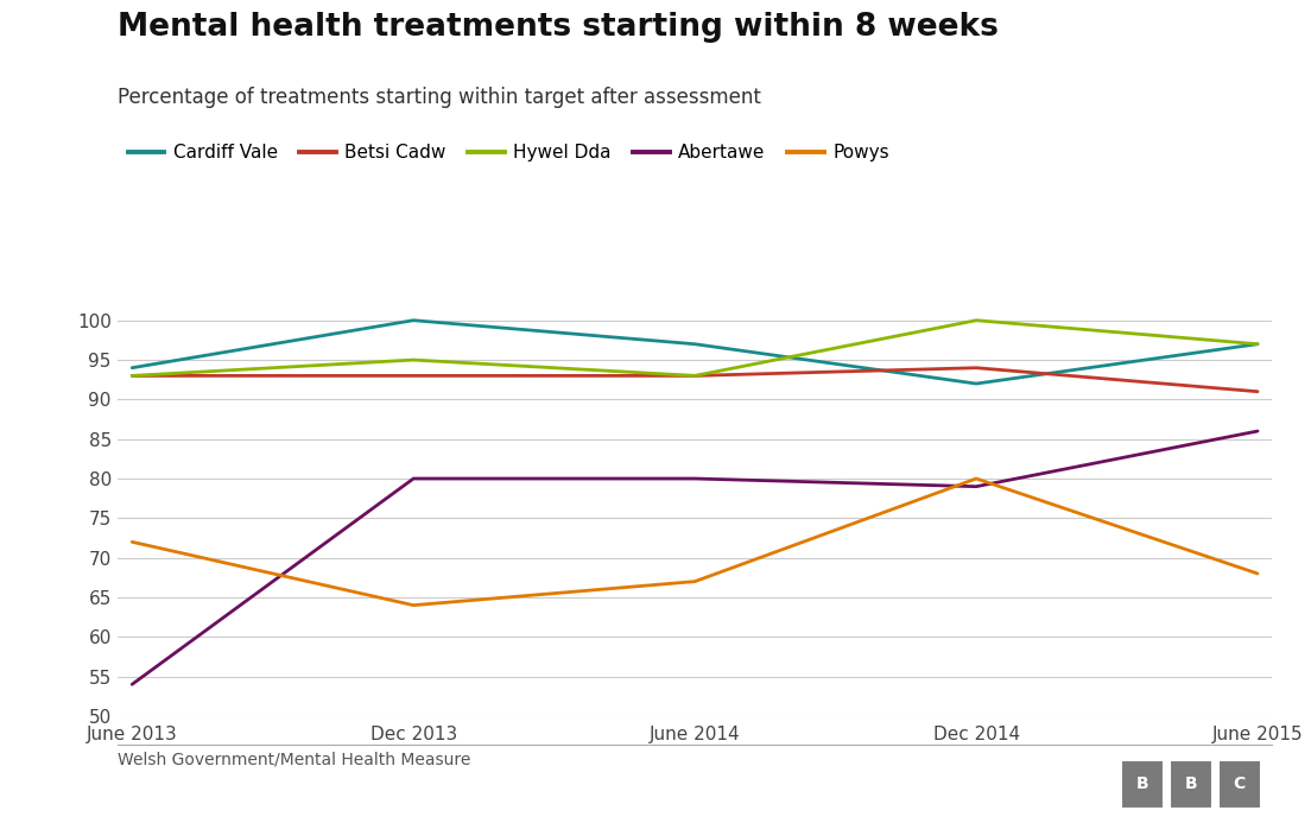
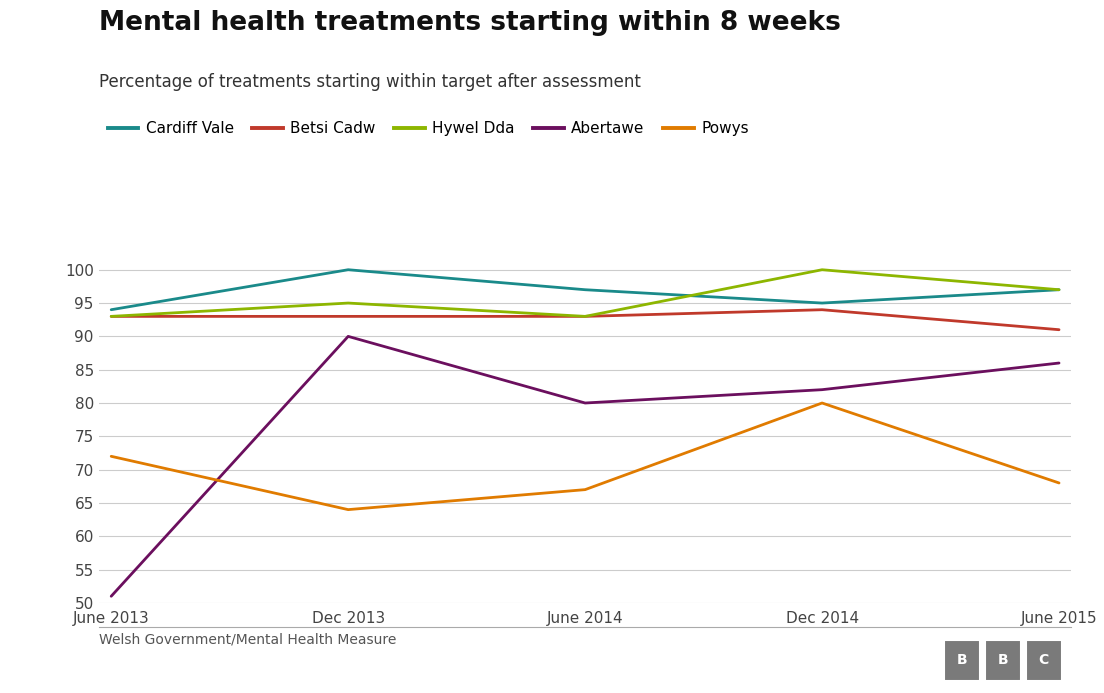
Abertawe/June 2013: 54 -> 51
Abertawe/Dec 2013: 80 -> 90
Cardiff Vale/Dec 2014: 92 -> 95
Abertawe/Dec 2014: 79 -> 82
